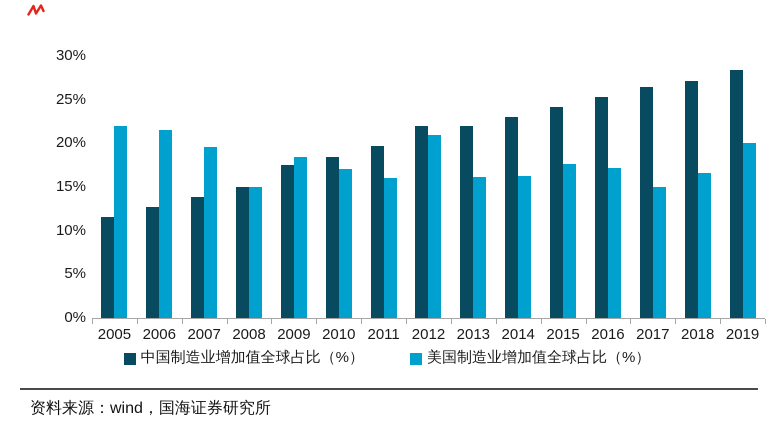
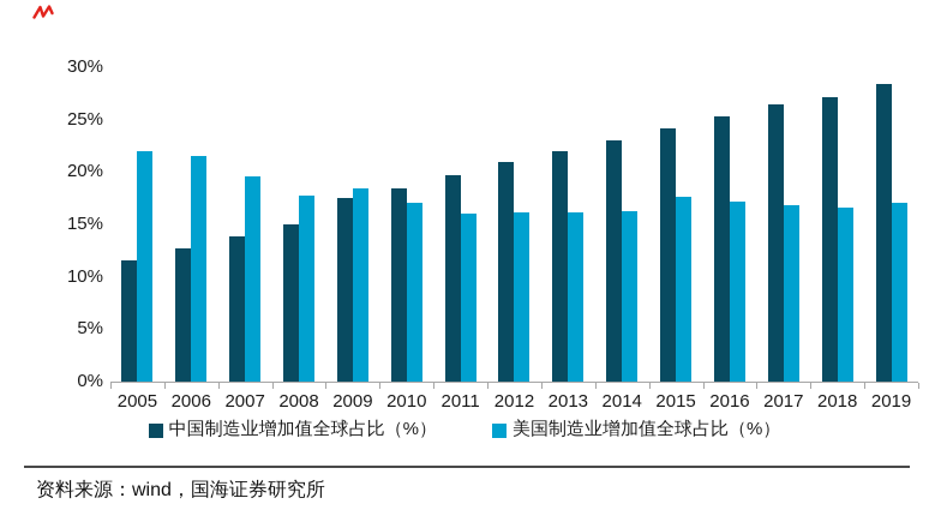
美国制造业增加值全球占比（%）/2008: 15% -> 18%
中国制造业增加值全球占比（%）/2012: 22% -> 21%
美国制造业增加值全球占比（%）/2012: 21% -> 16%
美国制造业增加值全球占比（%）/2017: 15% -> 17%
美国制造业增加值全球占比（%）/2019: 20% -> 17%
